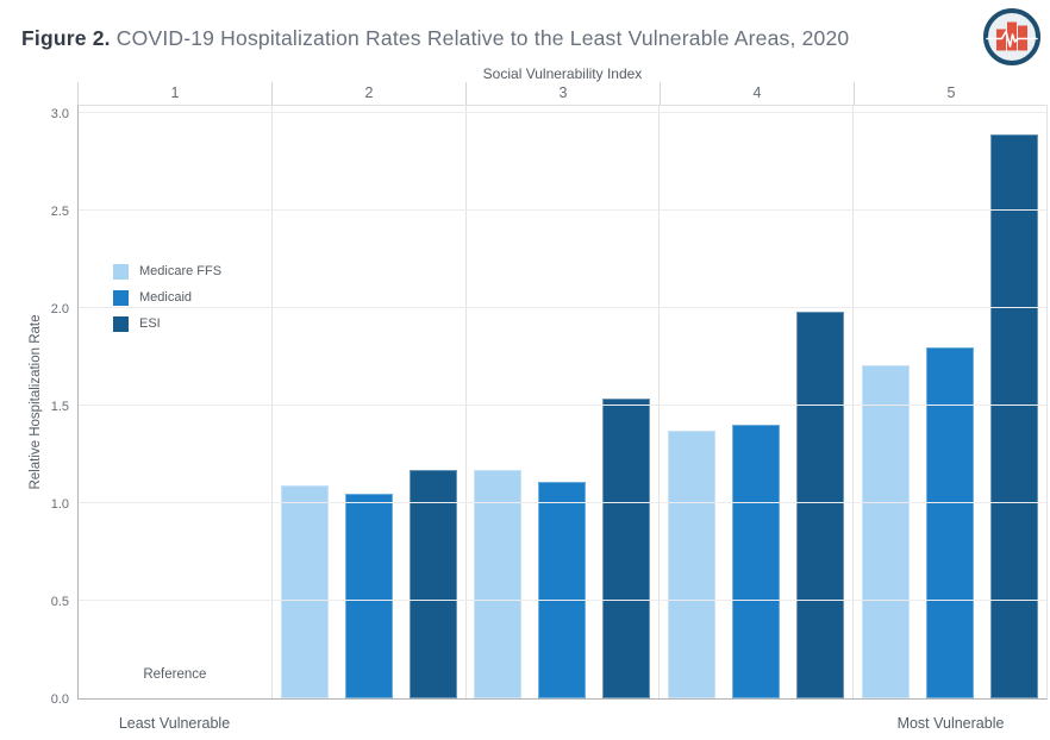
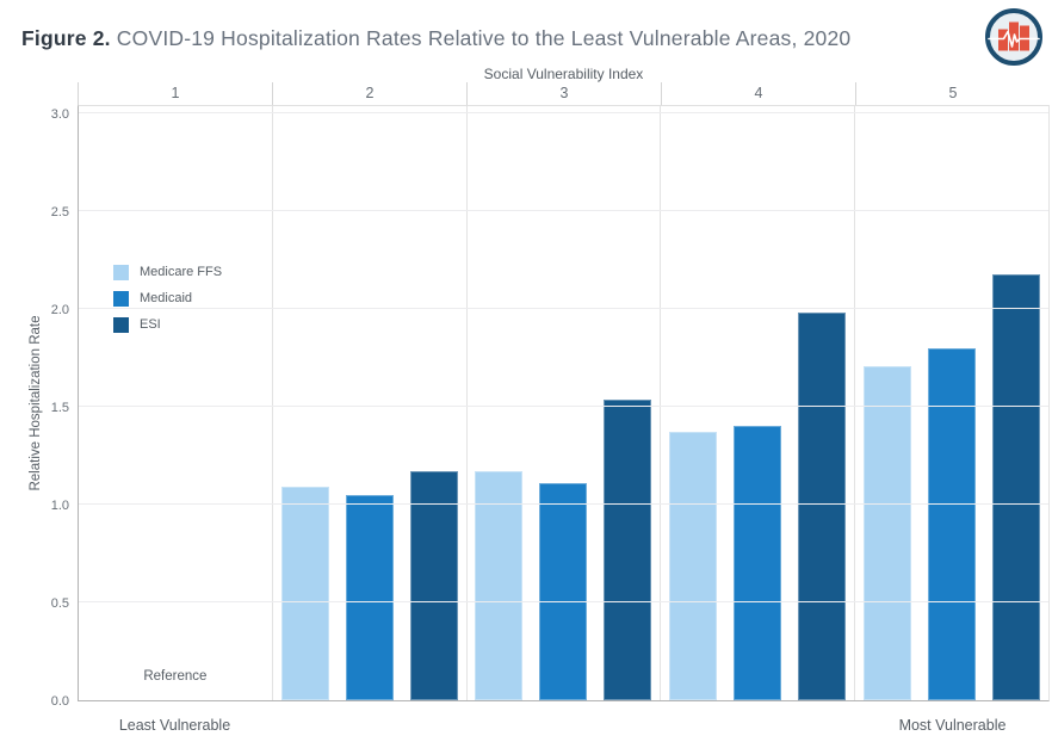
ESI/5: 2.89 -> 2.18
